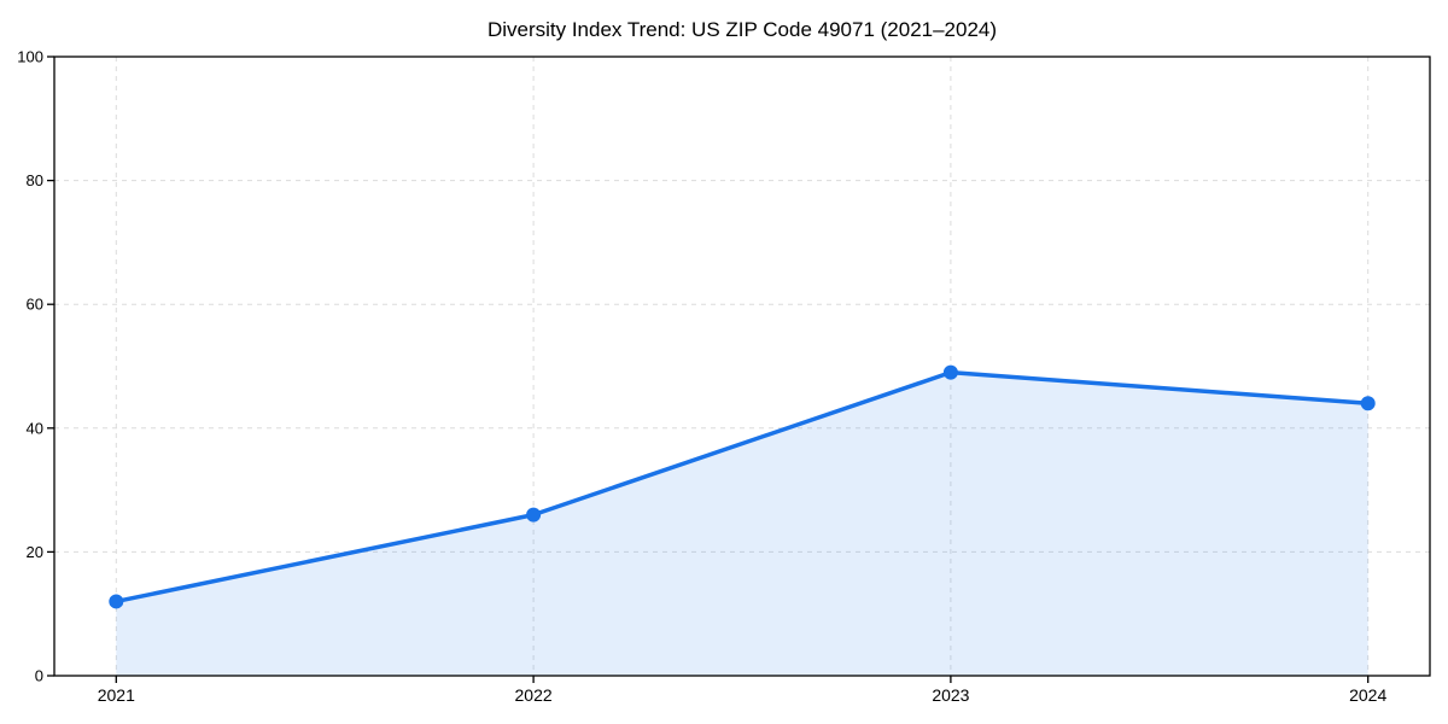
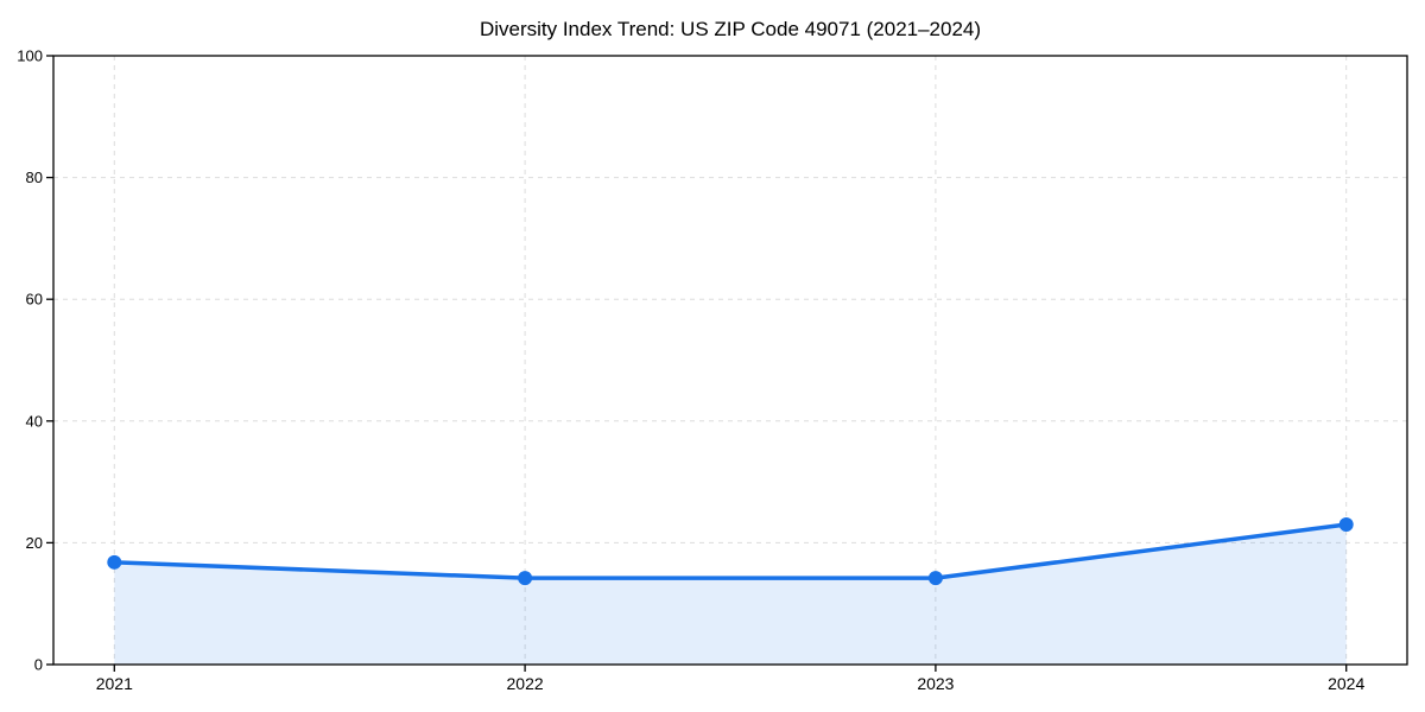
2021: 12 -> 17
2022: 26 -> 14
2023: 49 -> 14
2024: 44 -> 23
